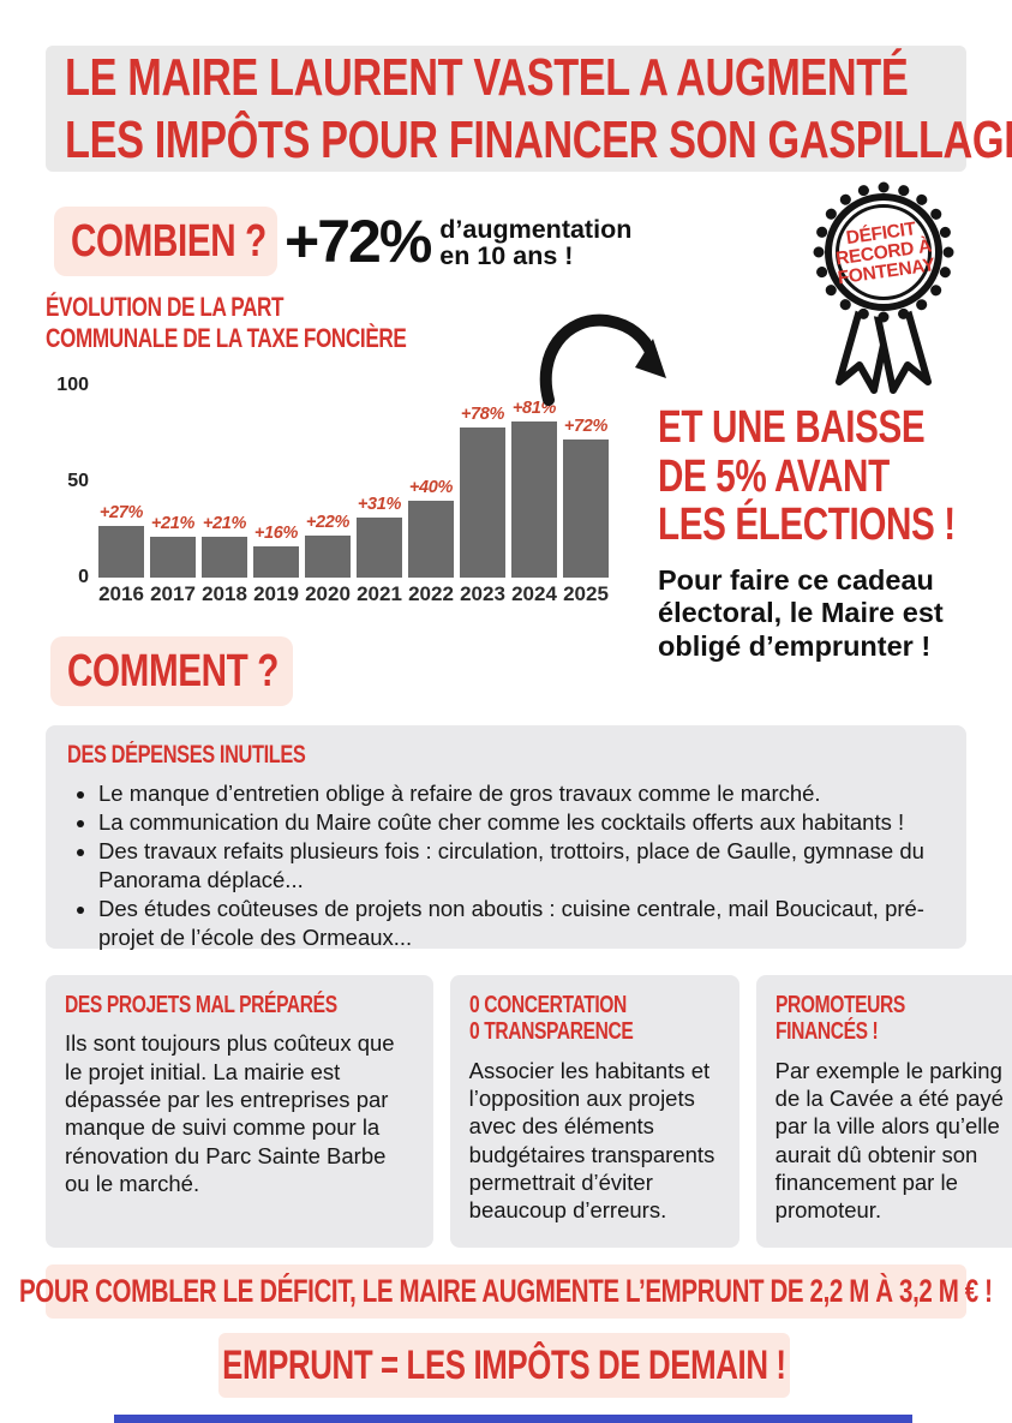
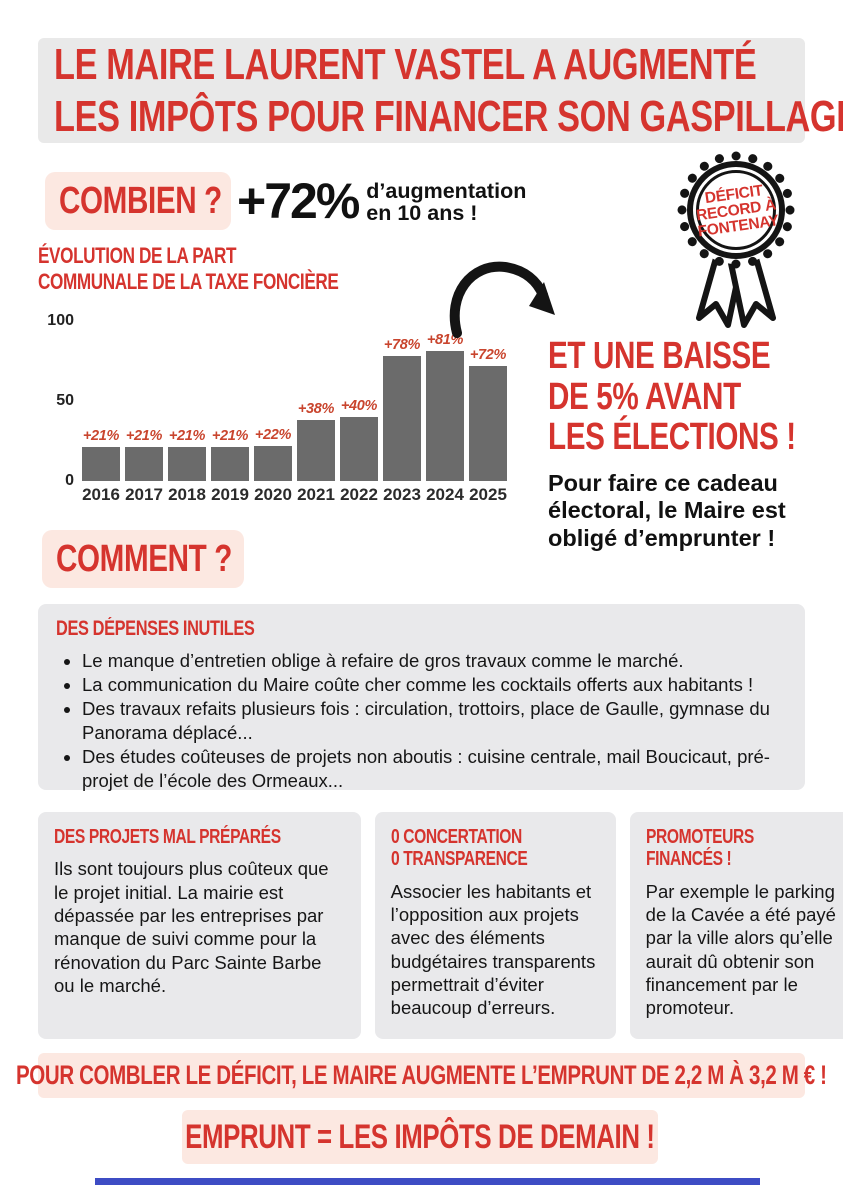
2016: +27% -> +21%
2019: +16% -> +21%
2021: +31% -> +38%
